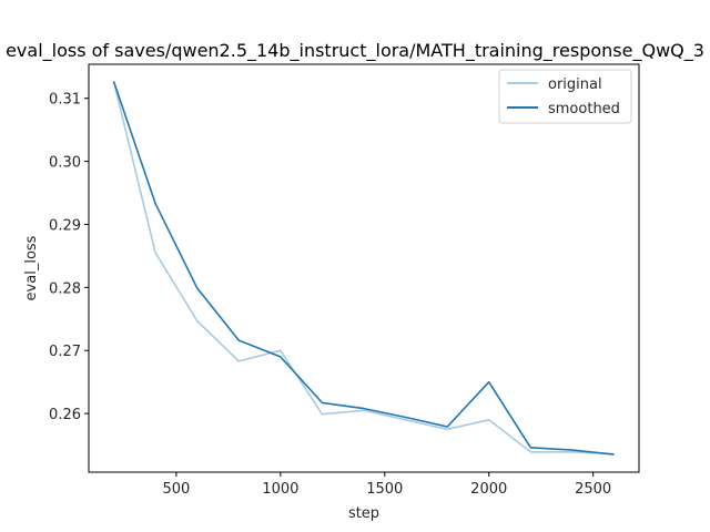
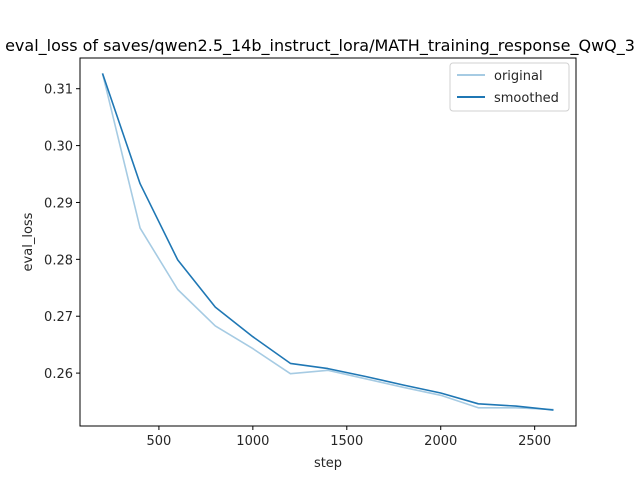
original/1000: 0.270 -> 0.264
smoothed/1000: 0.269 -> 0.266
original/2000: 0.259 -> 0.256
smoothed/2000: 0.265 -> 0.257
